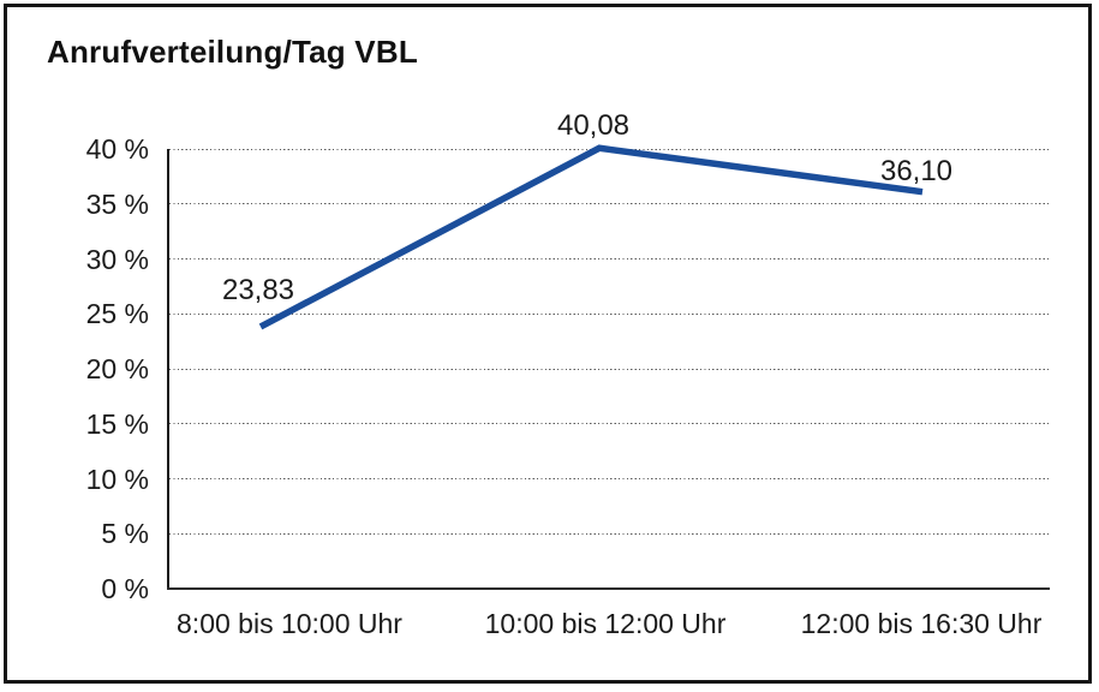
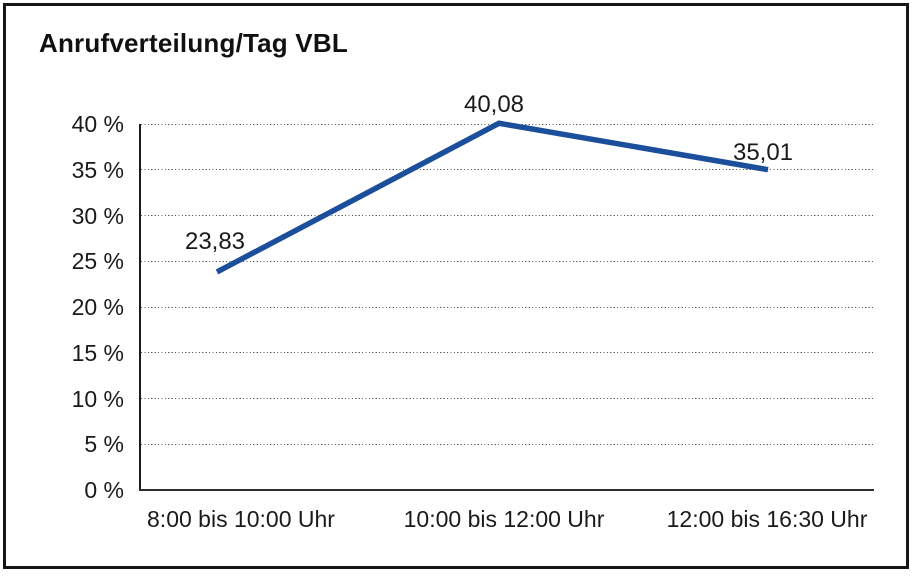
12:00 bis 16:30 Uhr: 36,10 -> 35,01
